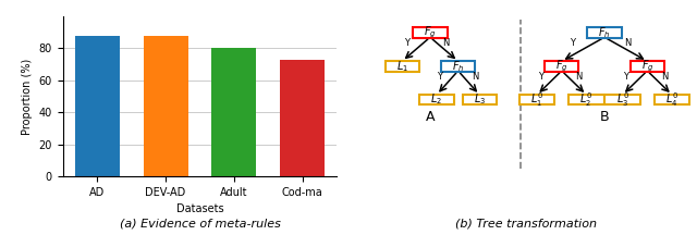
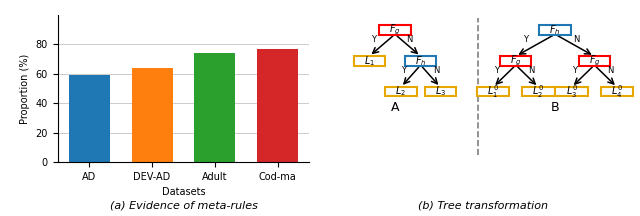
AD: 88 -> 59
DEV-AD: 88 -> 64
Adult: 80 -> 74
Cod-ma: 73 -> 77
